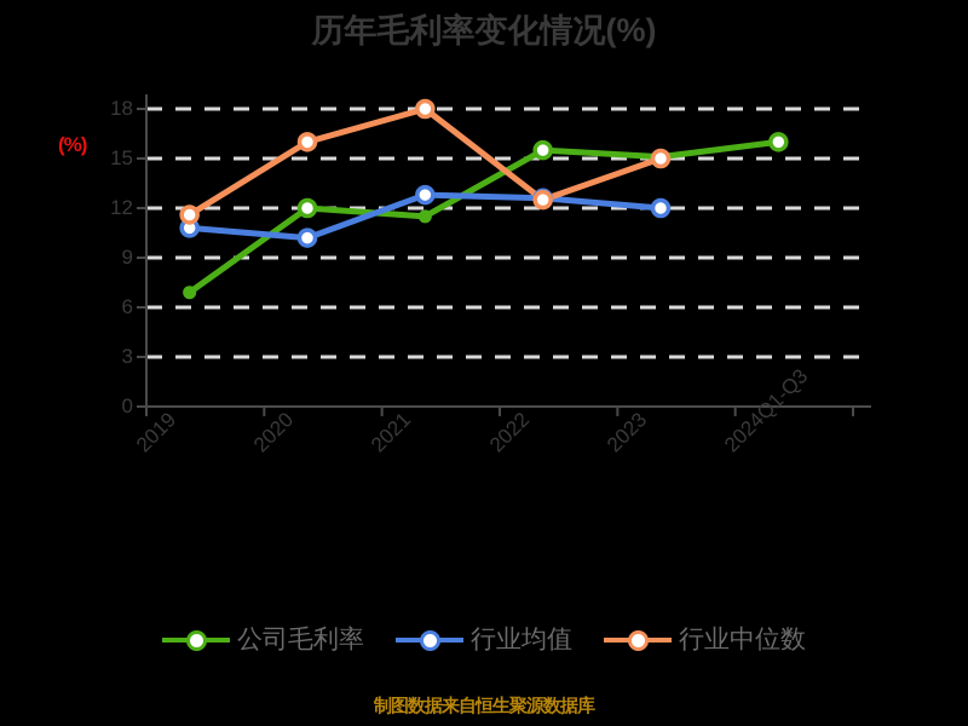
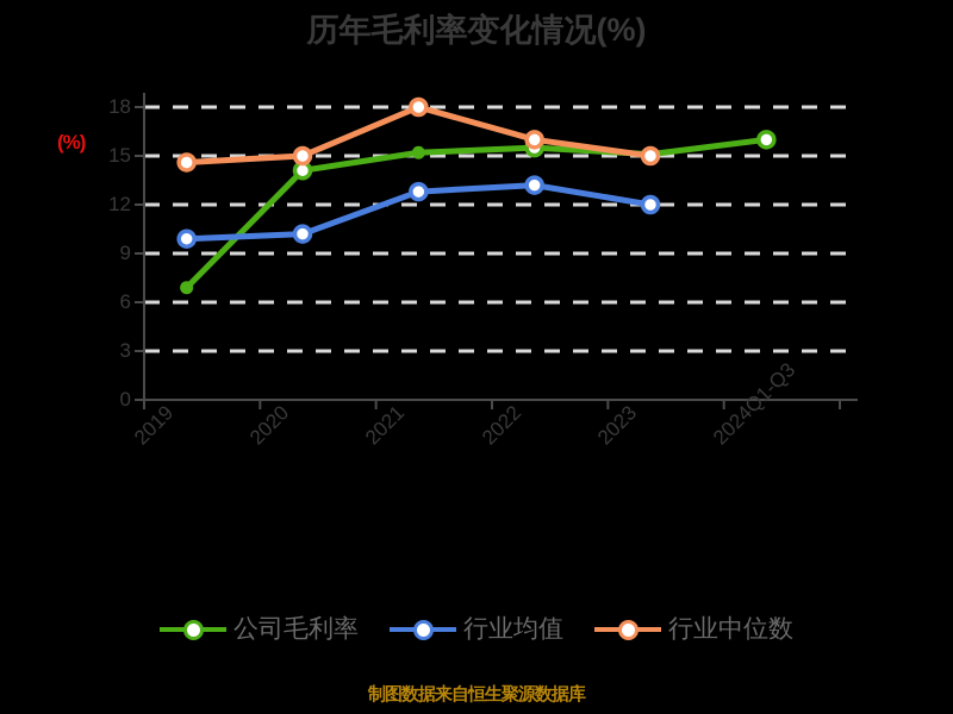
行业均值/2019: 10.8 -> 9.9
行业中位数/2019: 11.6 -> 14.6
公司毛利率/2020: 12.0 -> 14.1
行业中位数/2020: 16.0 -> 15.0
公司毛利率/2021: 11.5 -> 15.2
行业均值/2022: 12.6 -> 13.2
行业中位数/2022: 12.5 -> 16.0
